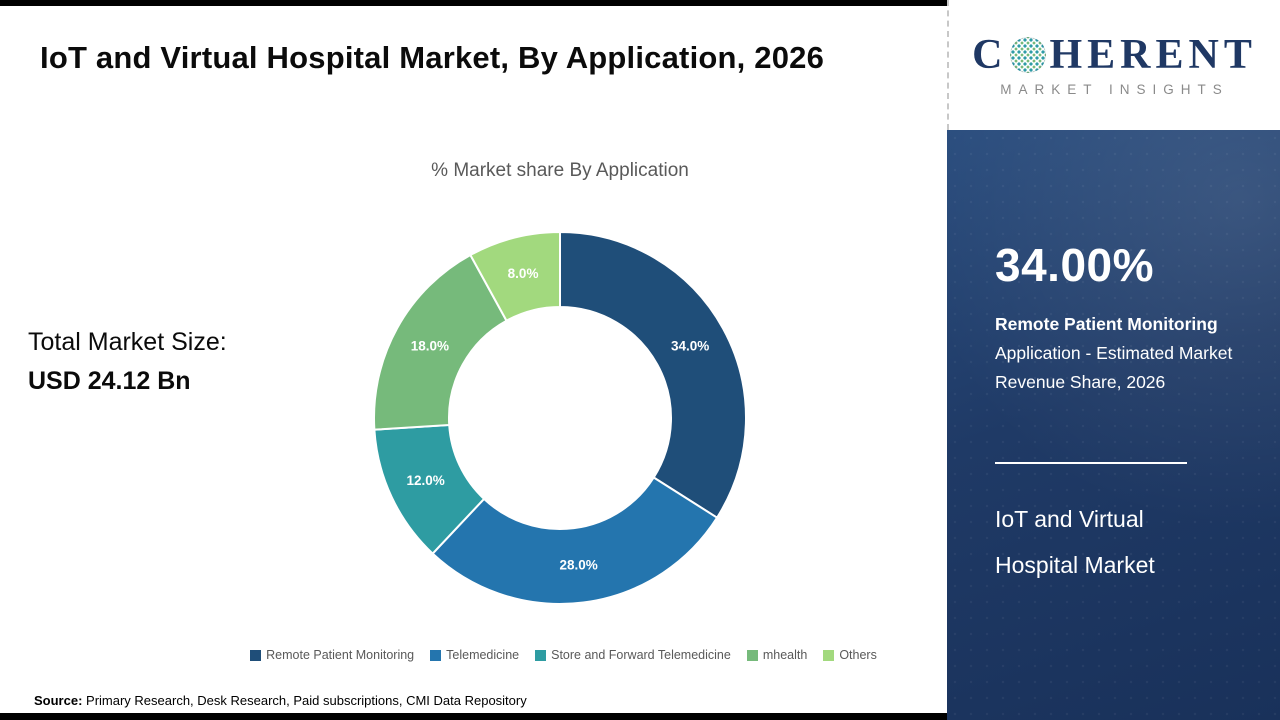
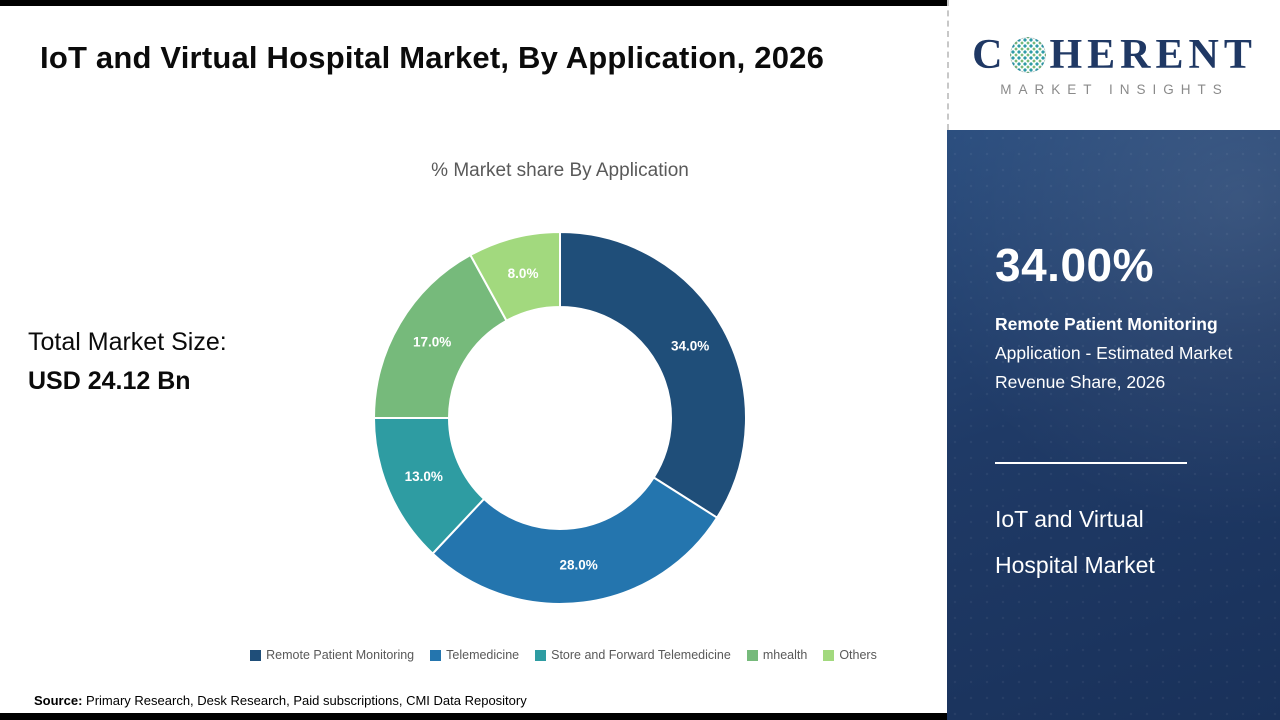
Store and Forward Telemedicine: 12.0% -> 13.0%
mhealth: 18.0% -> 17.0%
